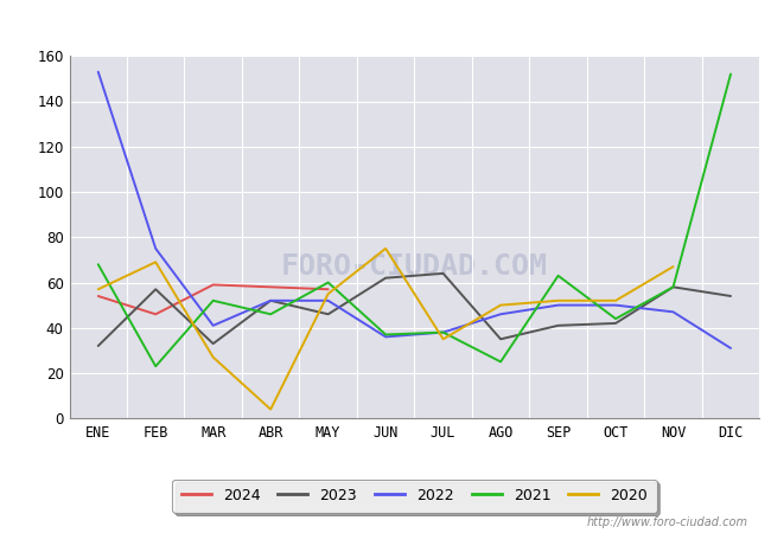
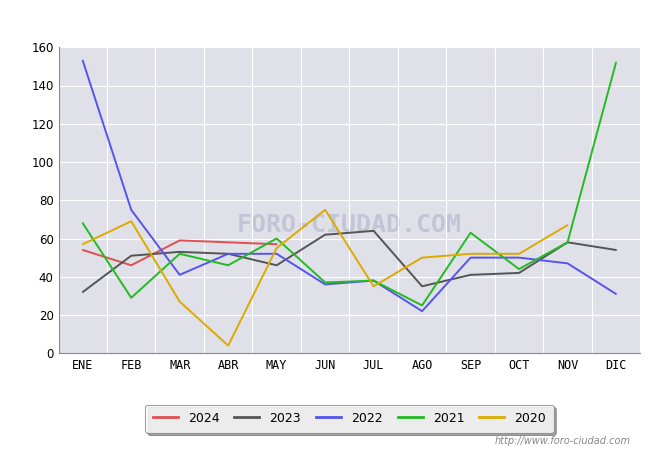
2023/FEB: 57 -> 51
2021/FEB: 23 -> 29
2023/MAR: 33 -> 53
2022/AGO: 46 -> 22
